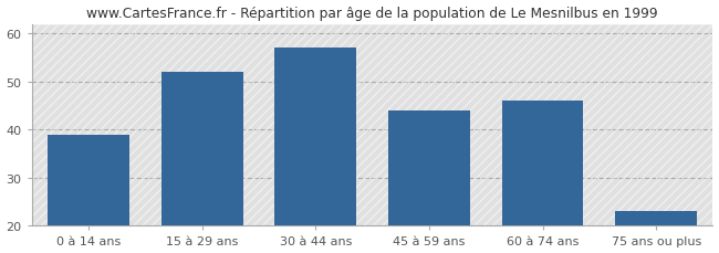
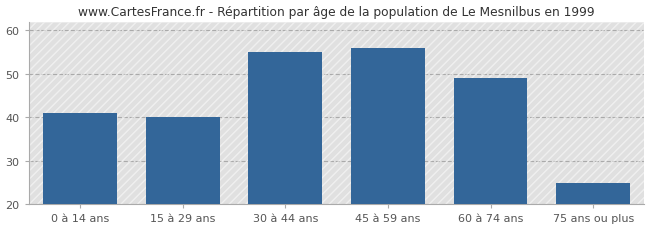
0 à 14 ans: 39 -> 41
15 à 29 ans: 52 -> 40
30 à 44 ans: 57 -> 55
45 à 59 ans: 44 -> 56
60 à 74 ans: 46 -> 49
75 ans ou plus: 23 -> 25
